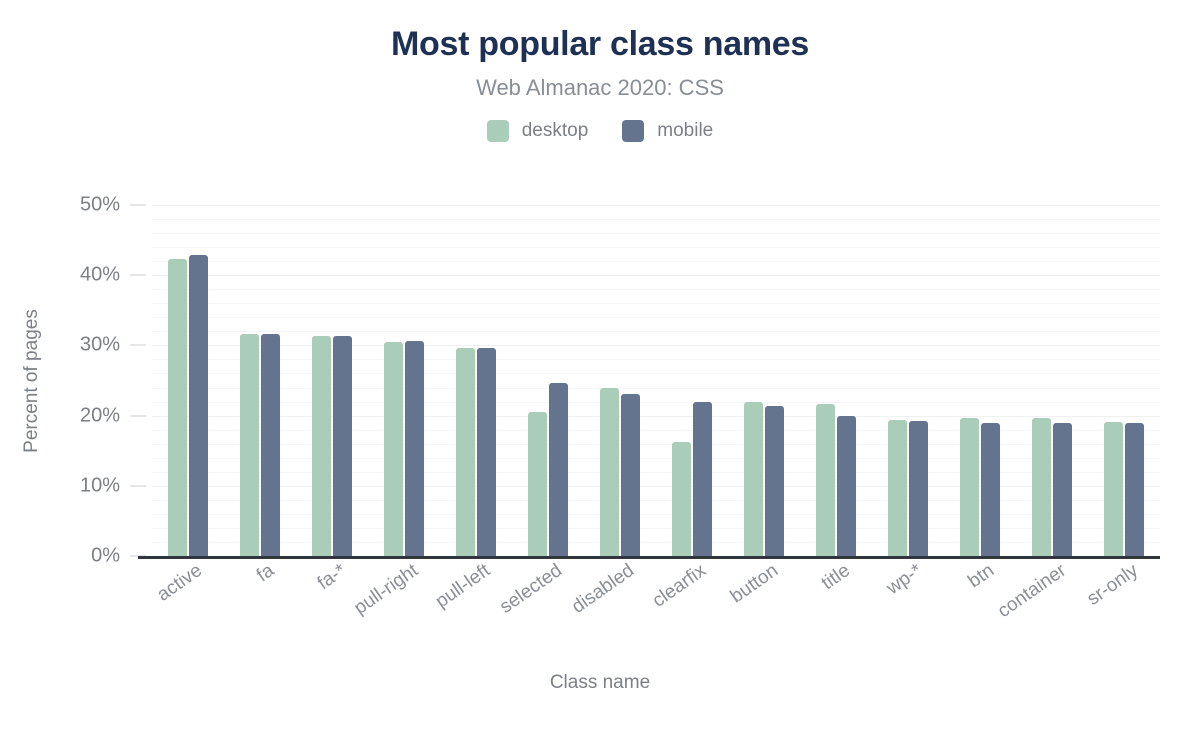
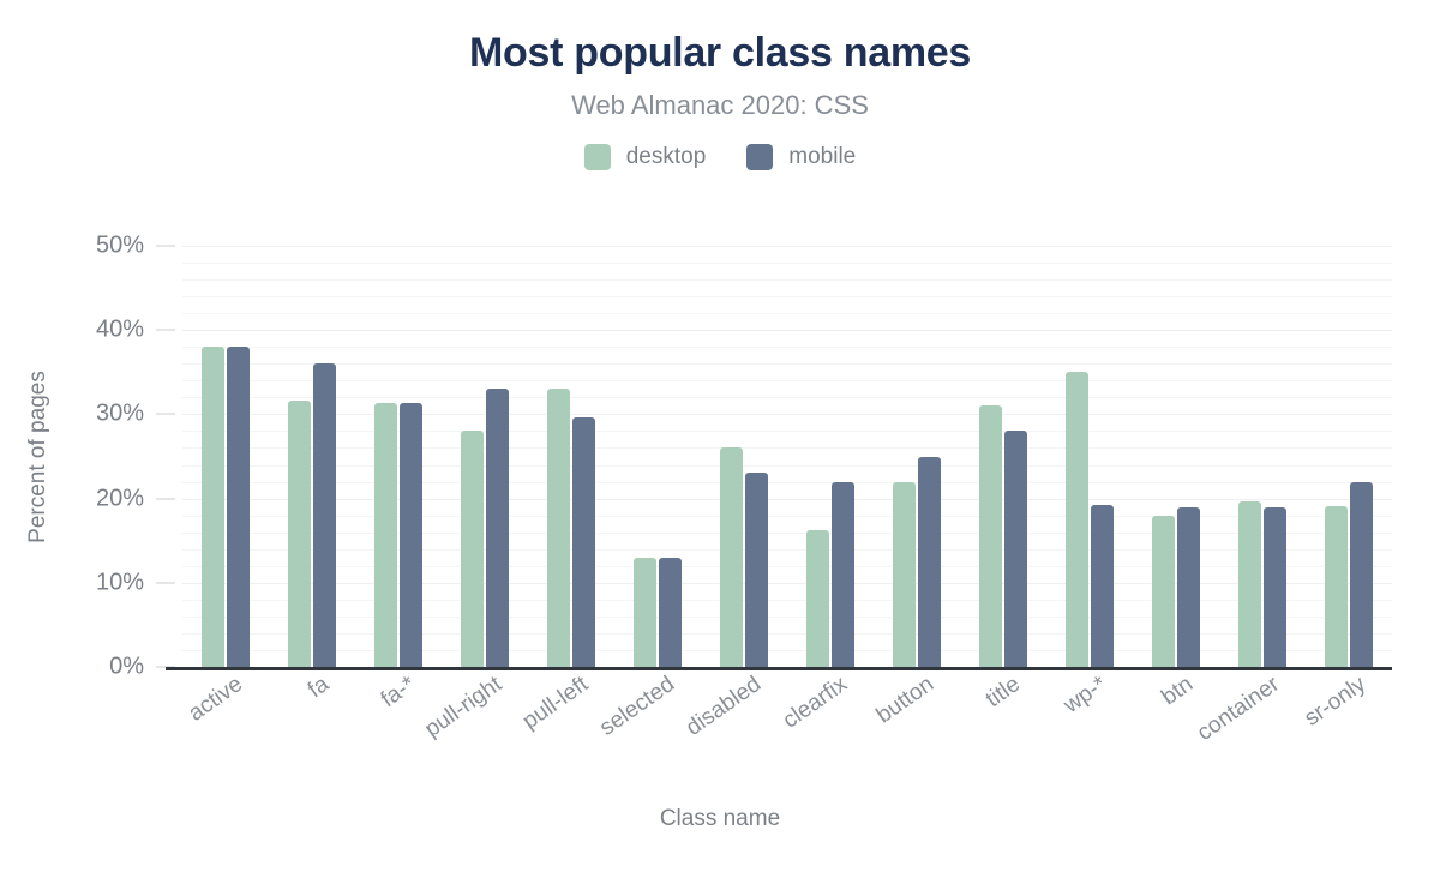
desktop/active: 42% -> 38%
mobile/active: 43% -> 38%
mobile/fa: 32% -> 36%
desktop/pull-right: 30% -> 28%
mobile/pull-right: 31% -> 33%
desktop/pull-left: 30% -> 33%
desktop/selected: 20% -> 13%
mobile/selected: 25% -> 13%
desktop/disabled: 24% -> 26%
mobile/button: 21% -> 25%
desktop/title: 22% -> 31%
mobile/title: 20% -> 28%
desktop/wp-*: 19% -> 35%
desktop/btn: 20% -> 18%
mobile/sr-only: 19% -> 22%
